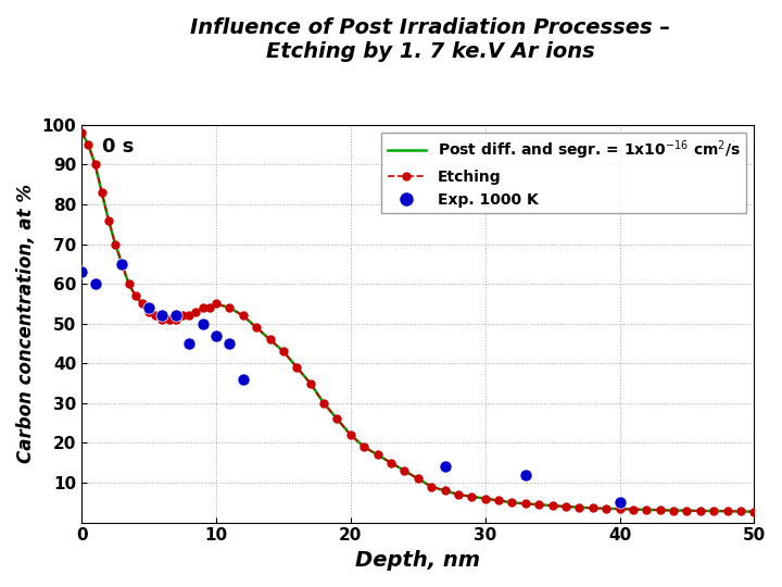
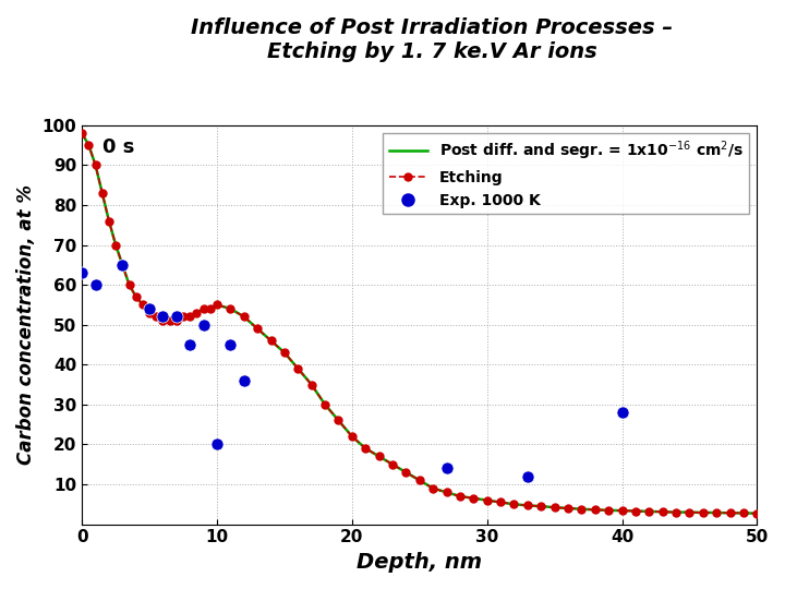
Exp. 1000 K/10: 47 -> 20
Exp. 1000 K/40: 5 -> 28
